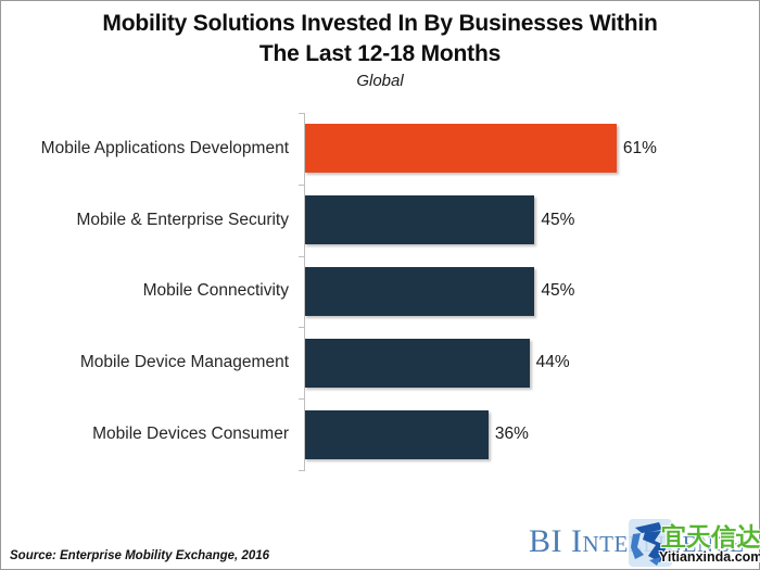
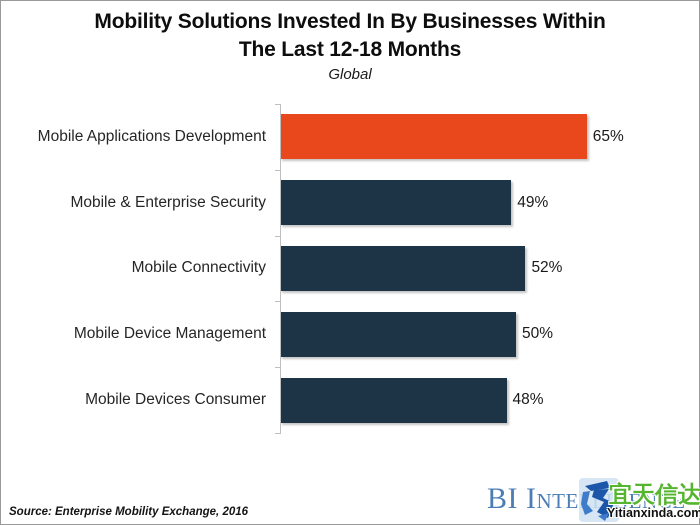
Mobile Applications Development: 61% -> 65%
Mobile & Enterprise Security: 45% -> 49%
Mobile Connectivity: 45% -> 52%
Mobile Device Management: 44% -> 50%
Mobile Devices Consumer: 36% -> 48%
